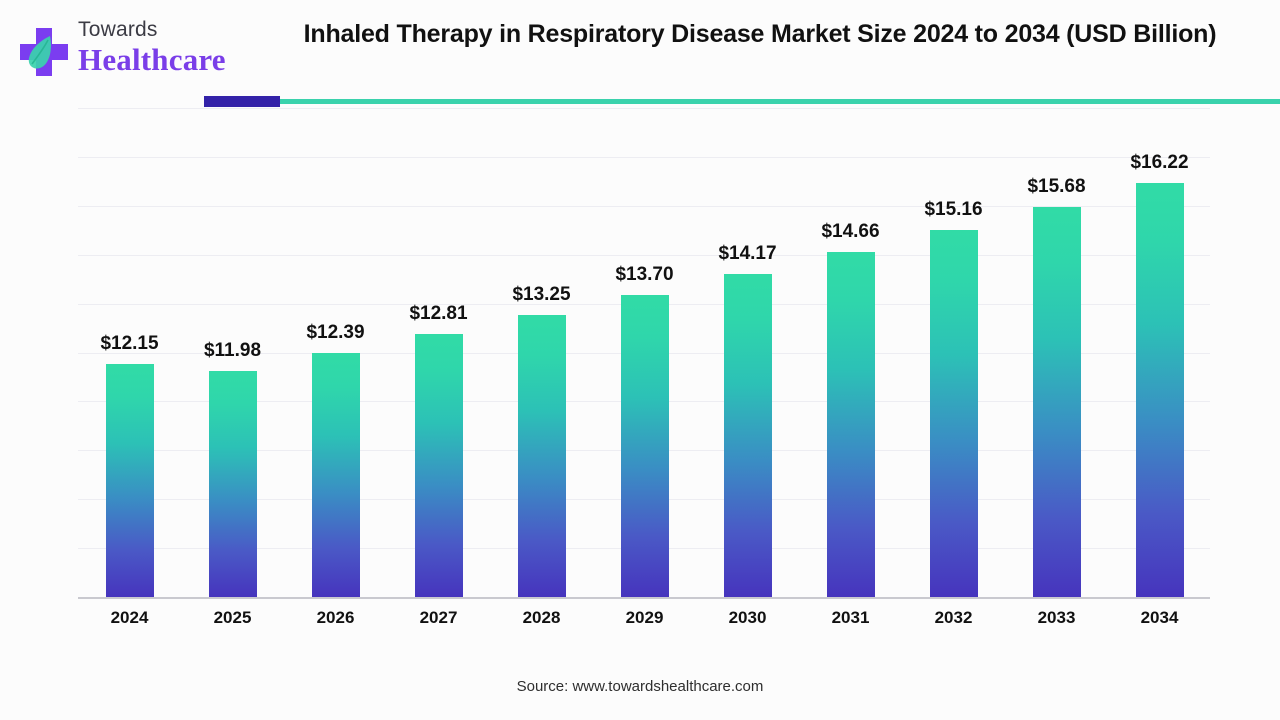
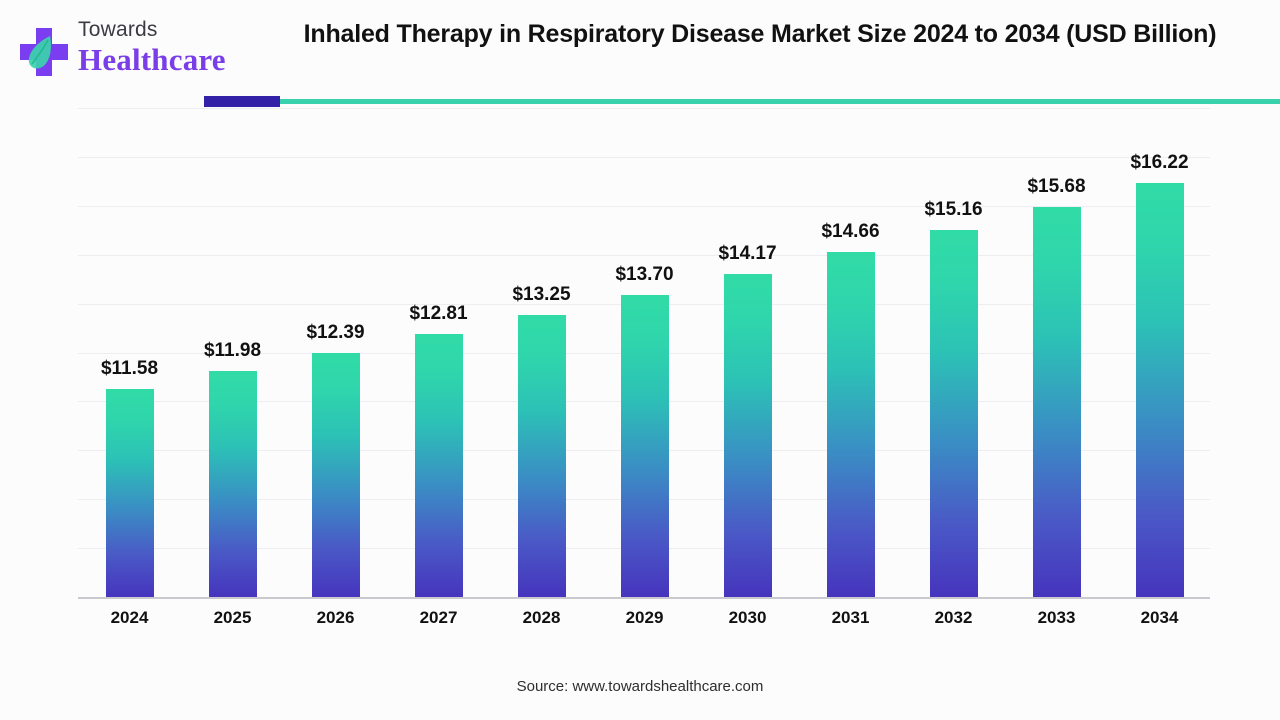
2024: $12.15 -> $11.58
